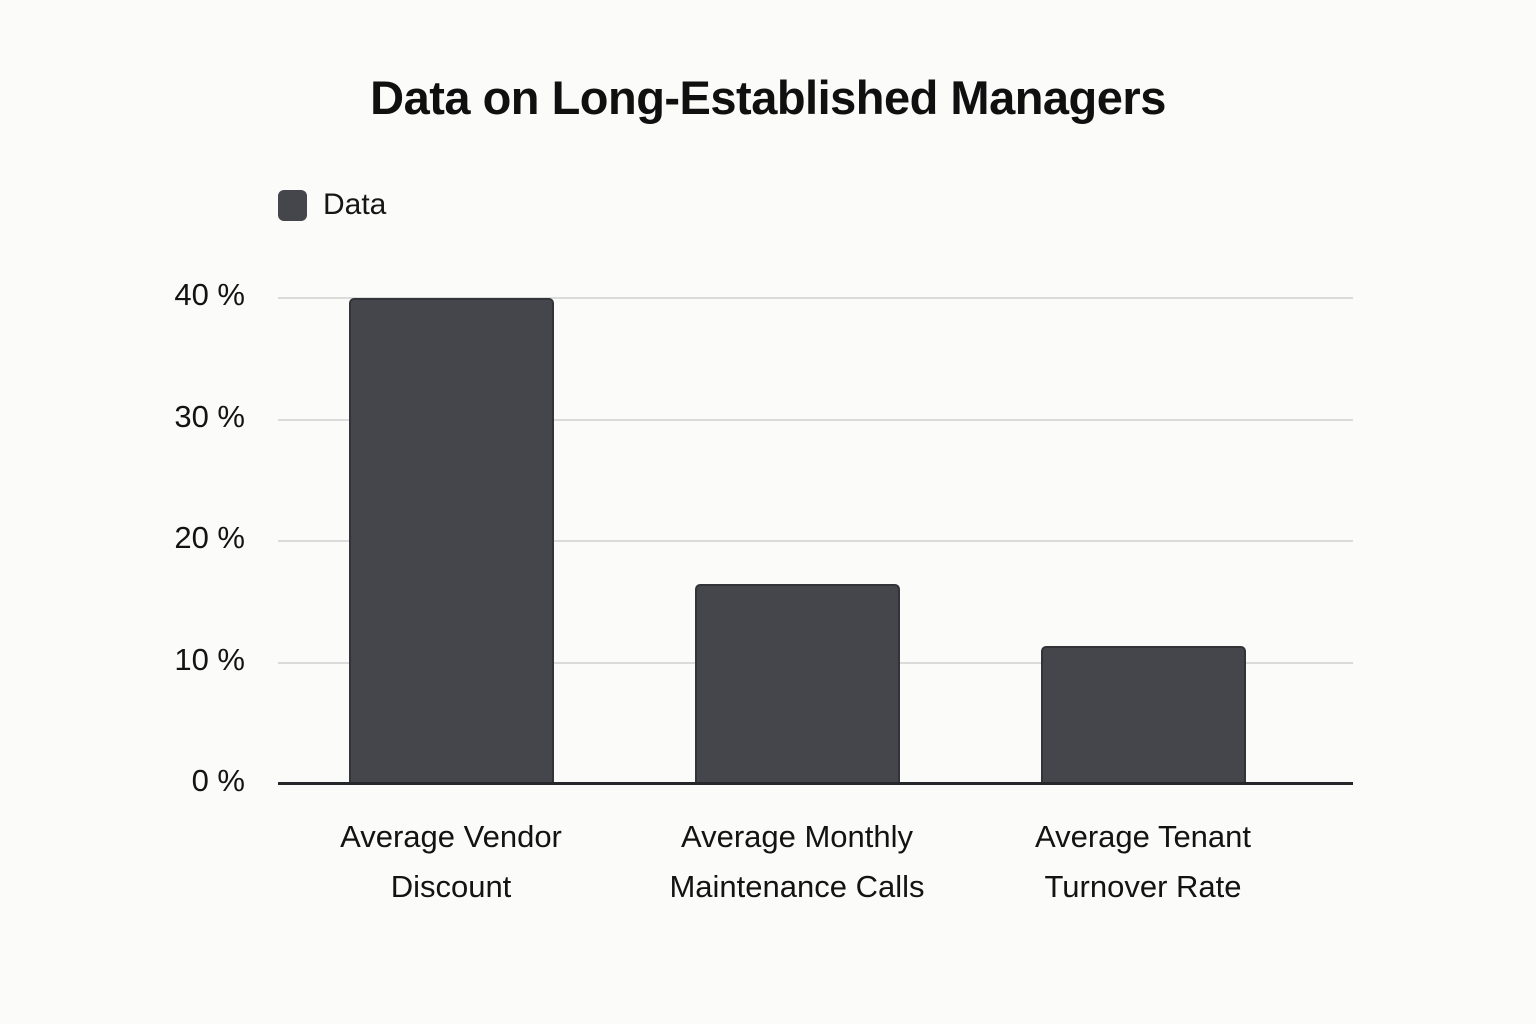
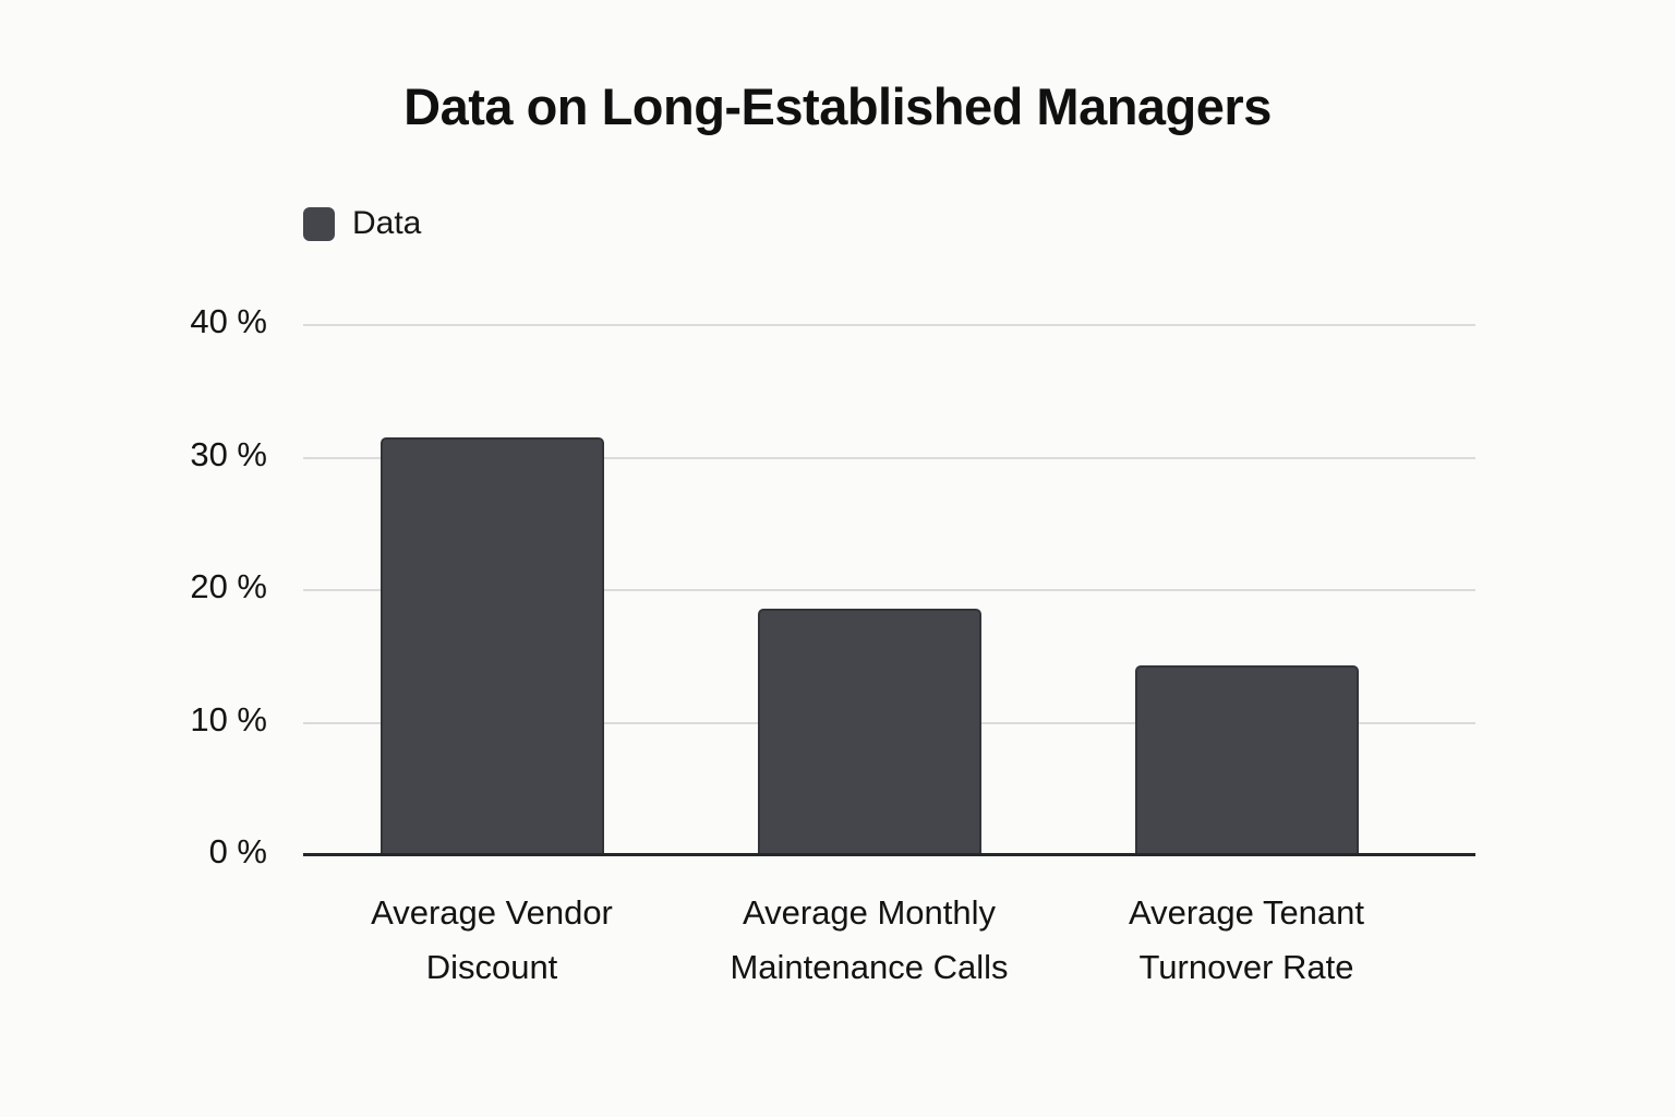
Average Vendor Discount: 40.0% -> 31.5%
Average Monthly Maintenance Calls: 16.5% -> 18.6%
Average Tenant Turnover Rate: 11.4% -> 14.3%
